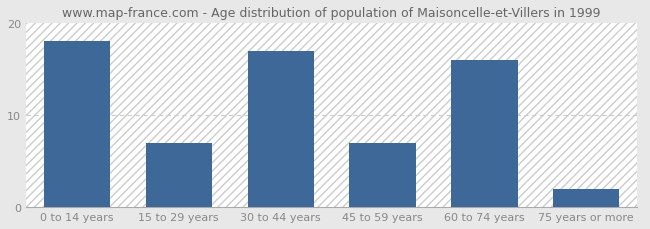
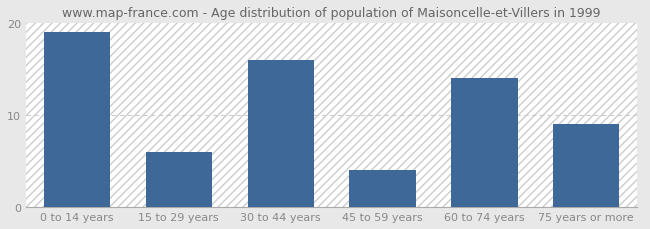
0 to 14 years: 18 -> 19
15 to 29 years: 7 -> 6
30 to 44 years: 17 -> 16
45 to 59 years: 7 -> 4
60 to 74 years: 16 -> 14
75 years or more: 2 -> 9
